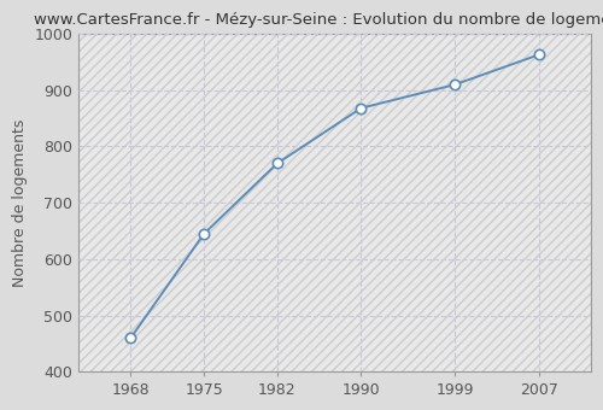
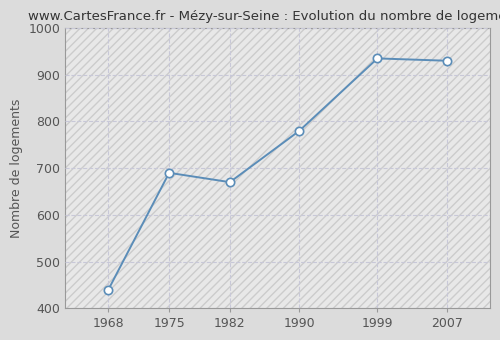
1968: 460 -> 440
1975: 645 -> 690
1982: 770 -> 670
1990: 868 -> 780
1999: 910 -> 935
2007: 963 -> 930
